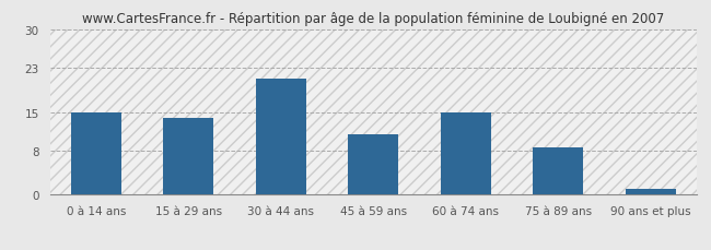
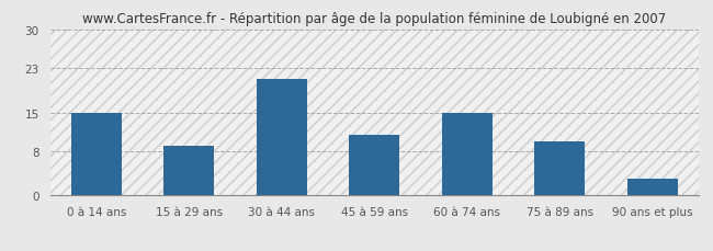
15 à 29 ans: 14.0 -> 9.0
75 à 89 ans: 8.5 -> 9.8
90 ans et plus: 1.0 -> 3.0
